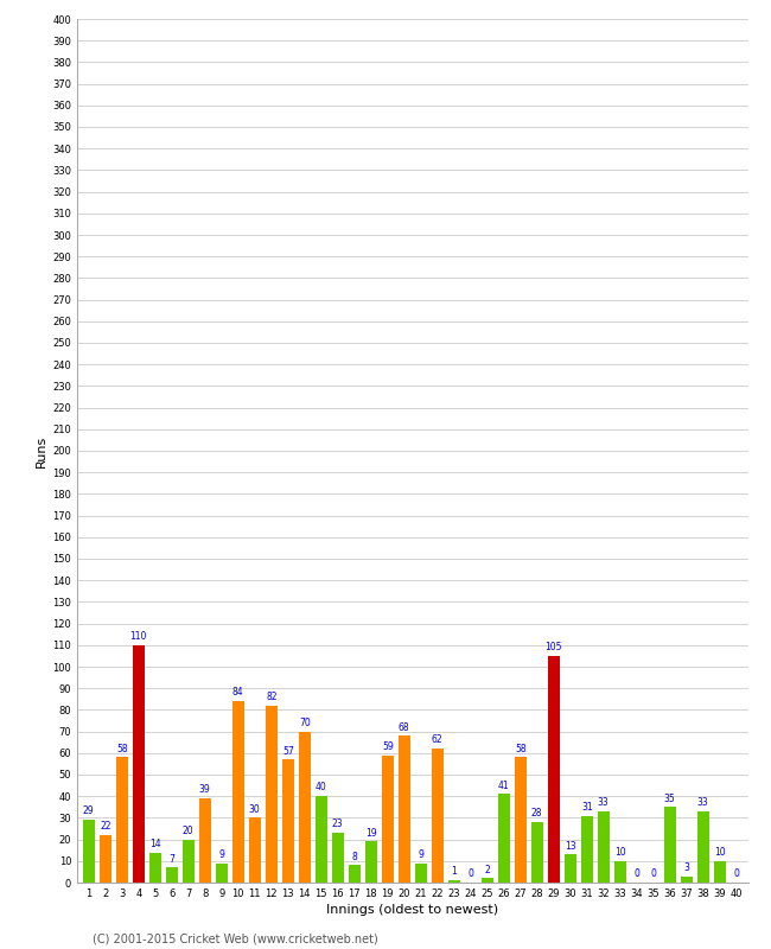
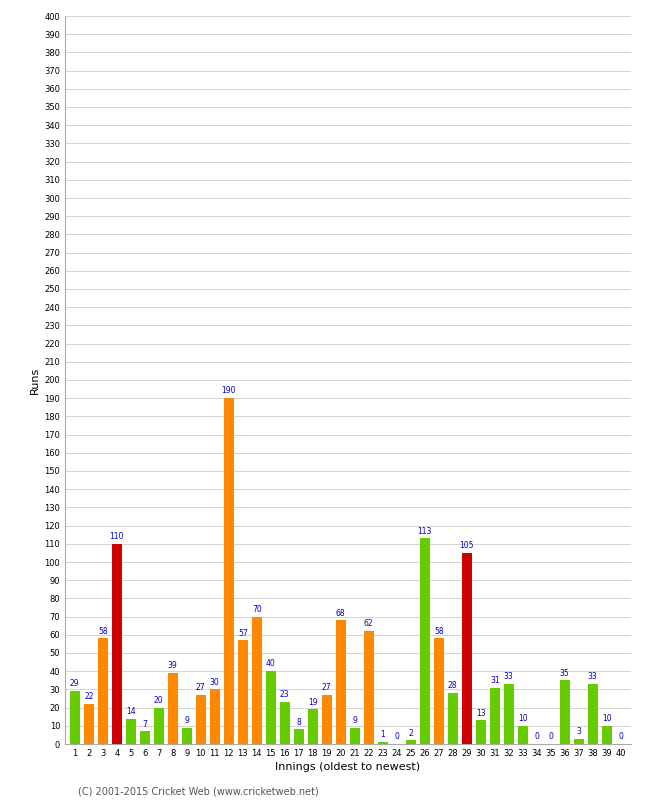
10: 84 -> 27
12: 82 -> 190
19: 59 -> 27
26: 41 -> 113
